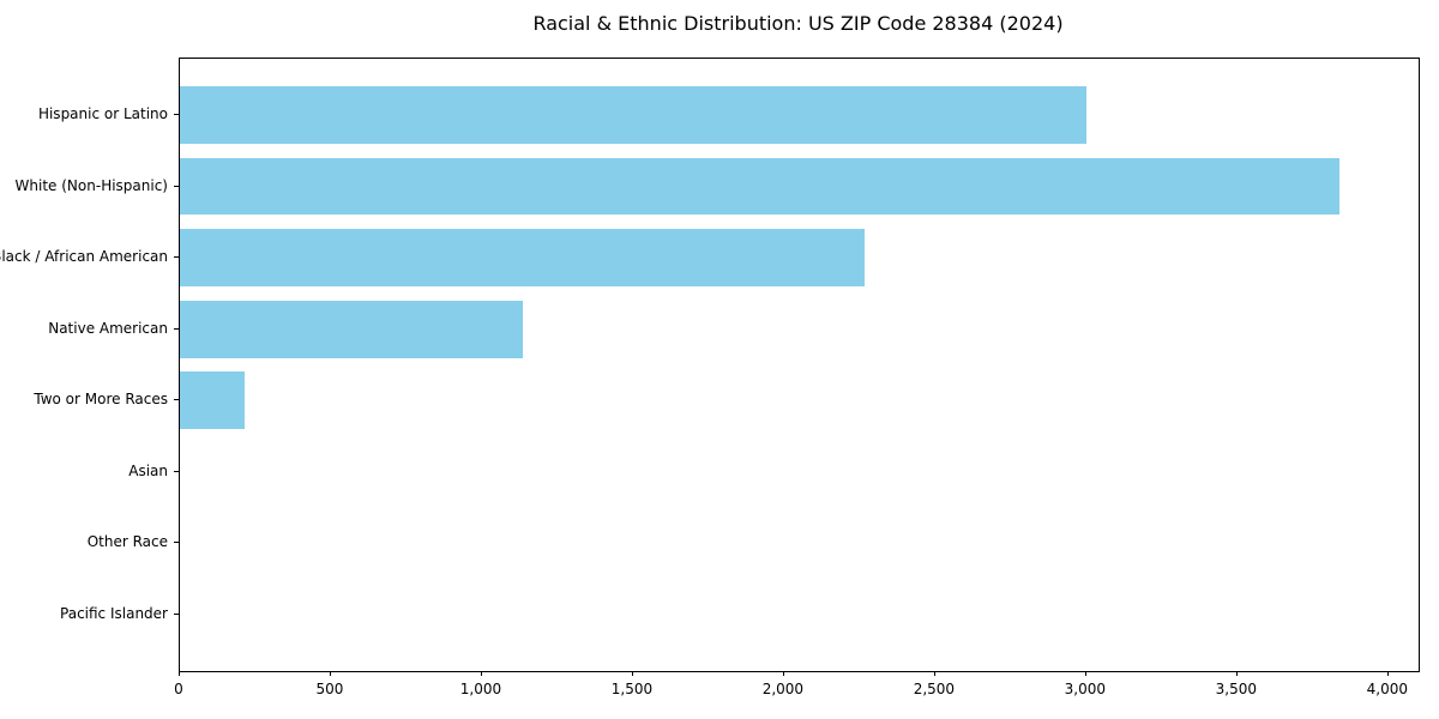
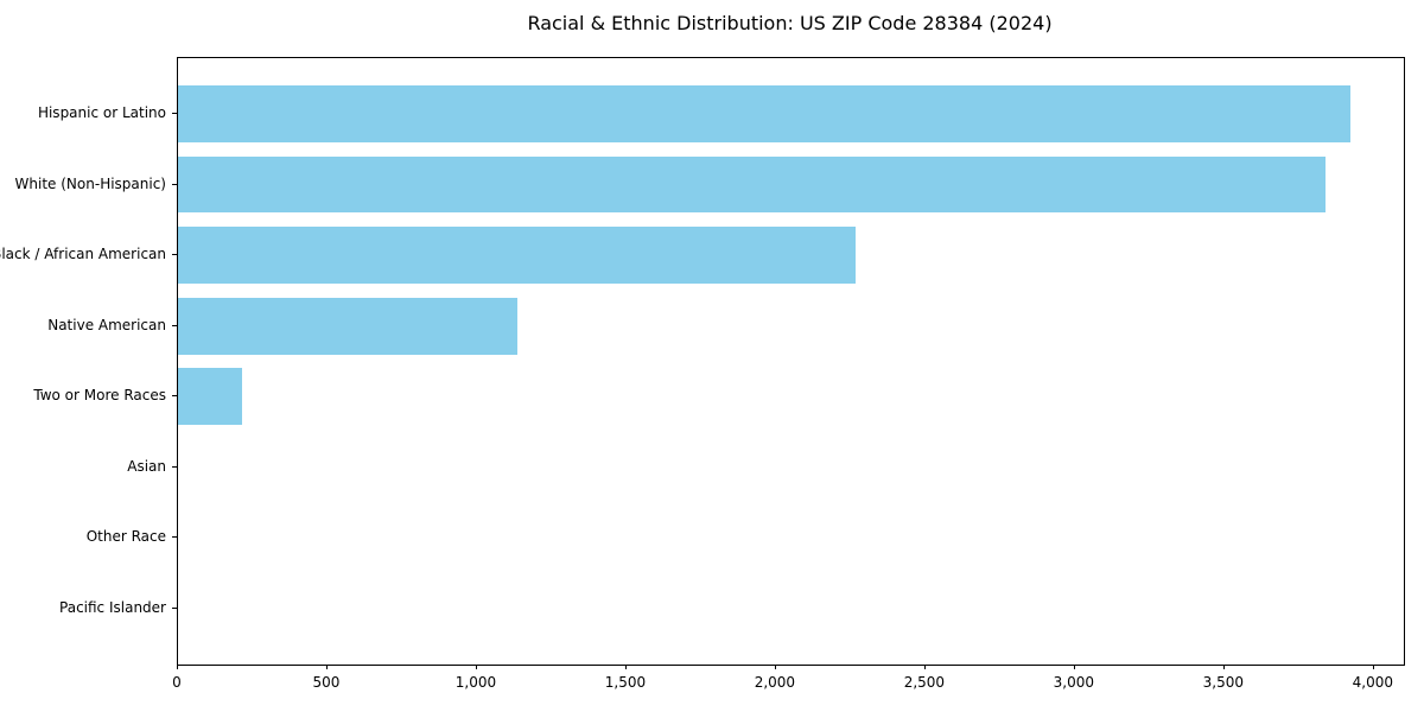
Hispanic or Latino: 3000 -> 3920
